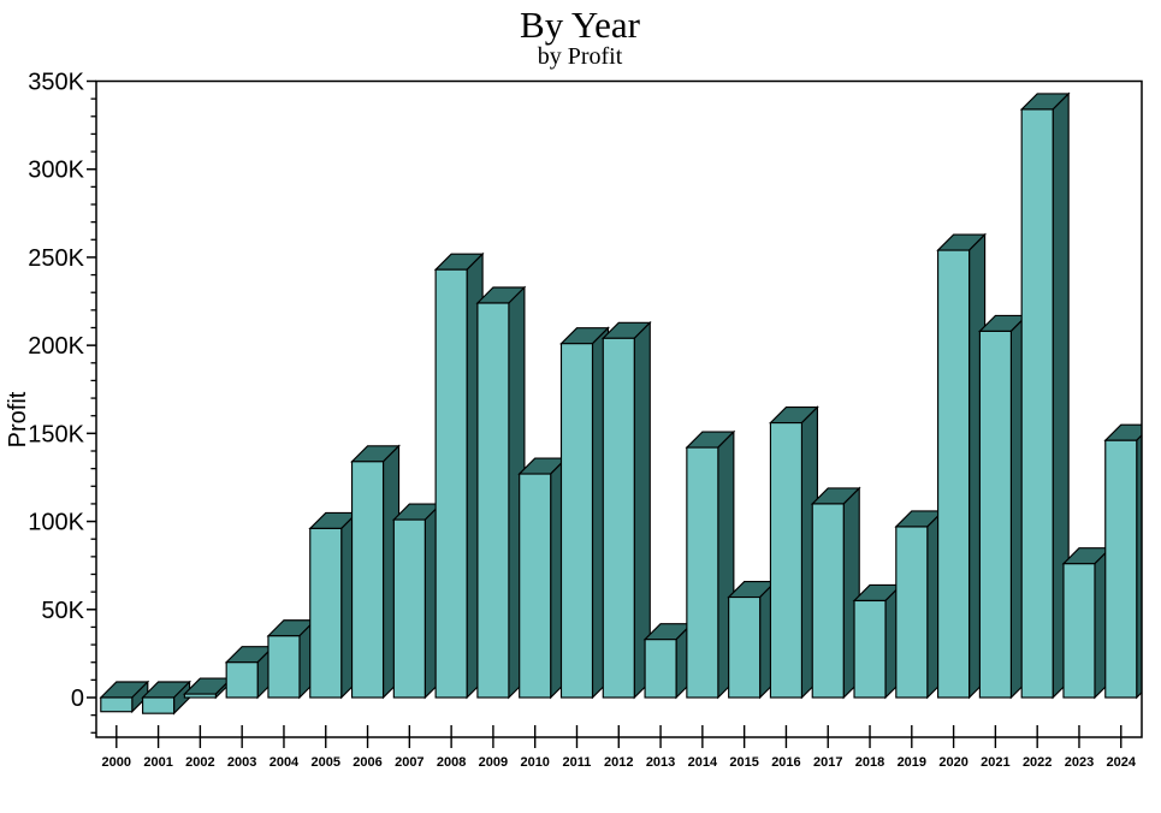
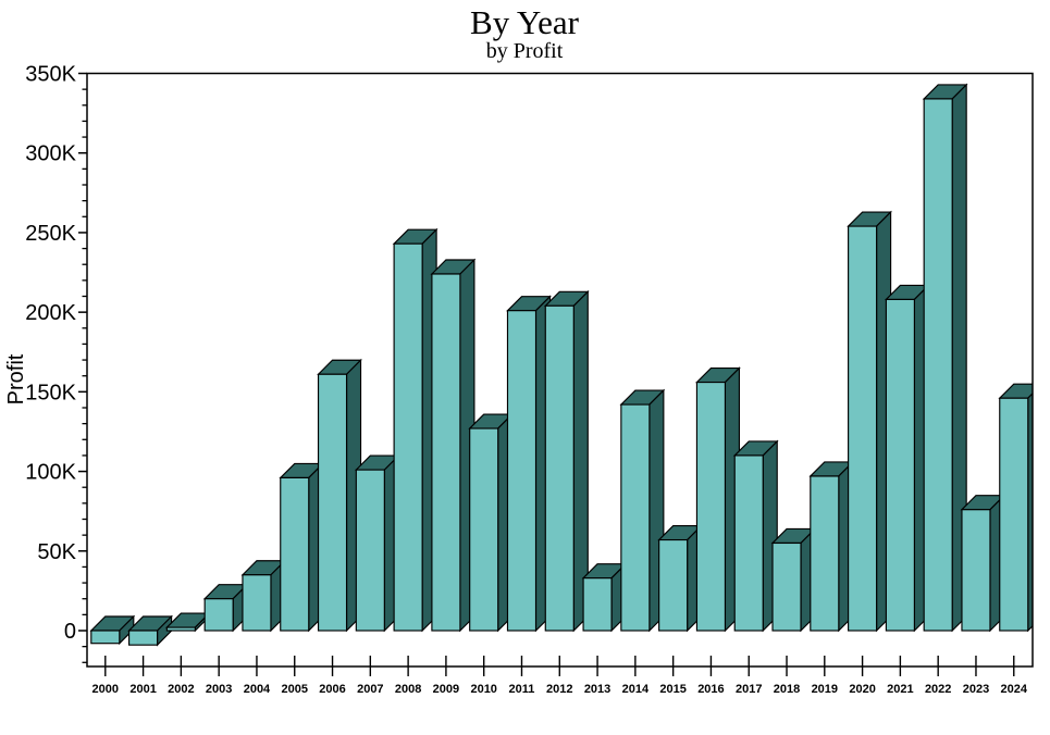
2006: 134K -> 161K
